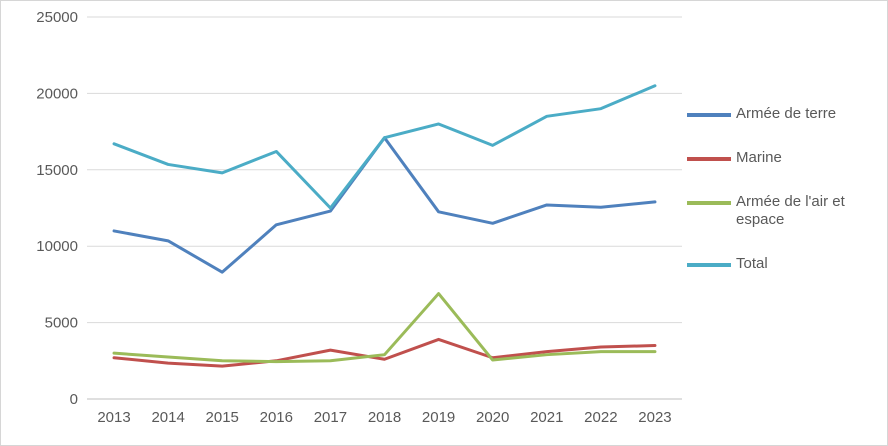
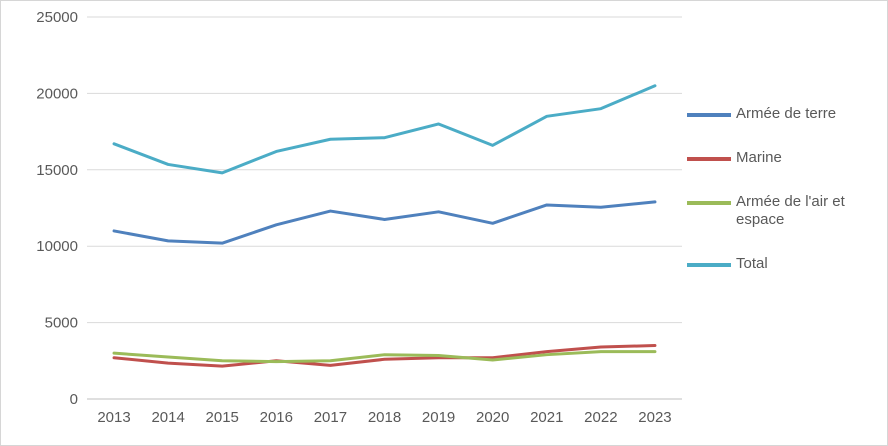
Armée de terre/2015: 8300 -> 10200
Marine/2017: 3200 -> 2200
Total/2017: 12500 -> 17000
Armée de terre/2018: 17100 -> 11800
Marine/2019: 3900 -> 2700
Armée de l'air et espace/2019: 6900 -> 2800
